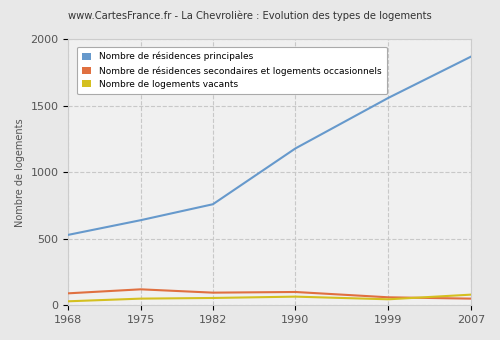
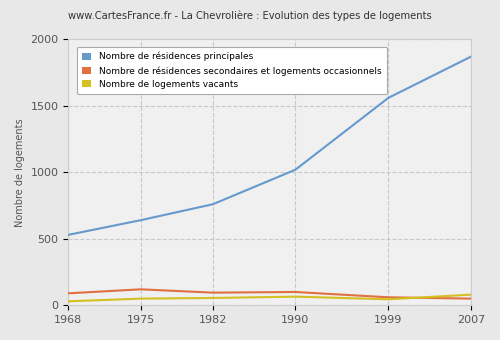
Nombre de résidences principales/1990: 1180 -> 1020
